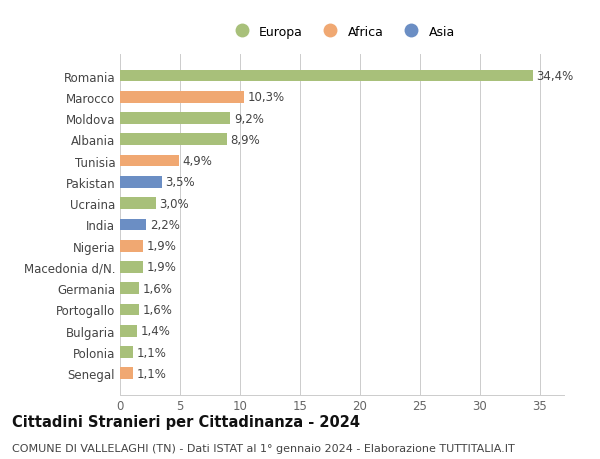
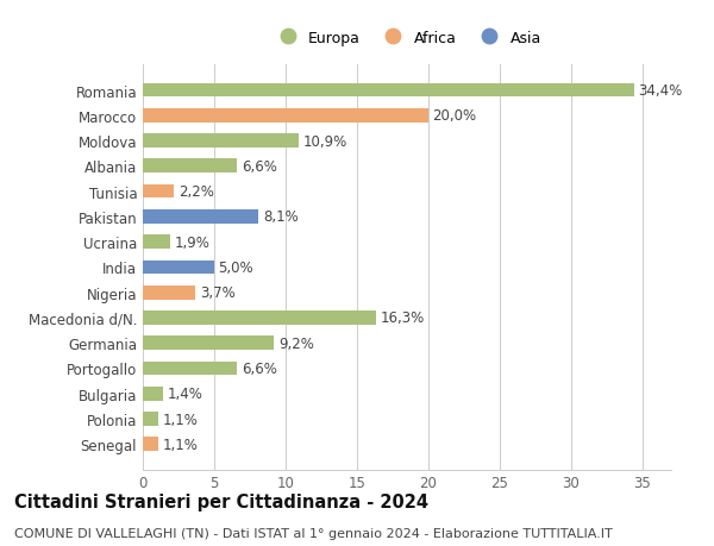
Marocco: 10,3% -> 20,0%
Moldova: 9,2% -> 10,9%
Albania: 8,9% -> 6,6%
Tunisia: 4,9% -> 2,2%
Pakistan: 3,5% -> 8,1%
Ucraina: 3,0% -> 1,9%
India: 2,2% -> 5,0%
Nigeria: 1,9% -> 3,7%
Macedonia d/N.: 1,9% -> 16,3%
Germania: 1,6% -> 9,2%
Portogallo: 1,6% -> 6,6%
